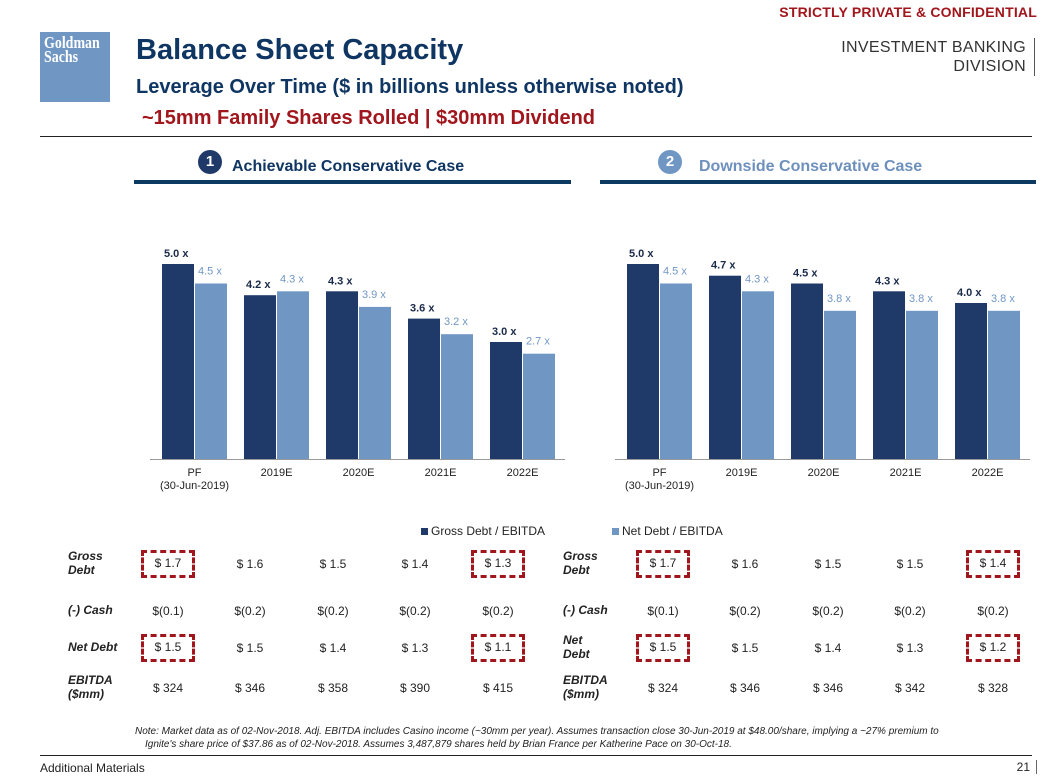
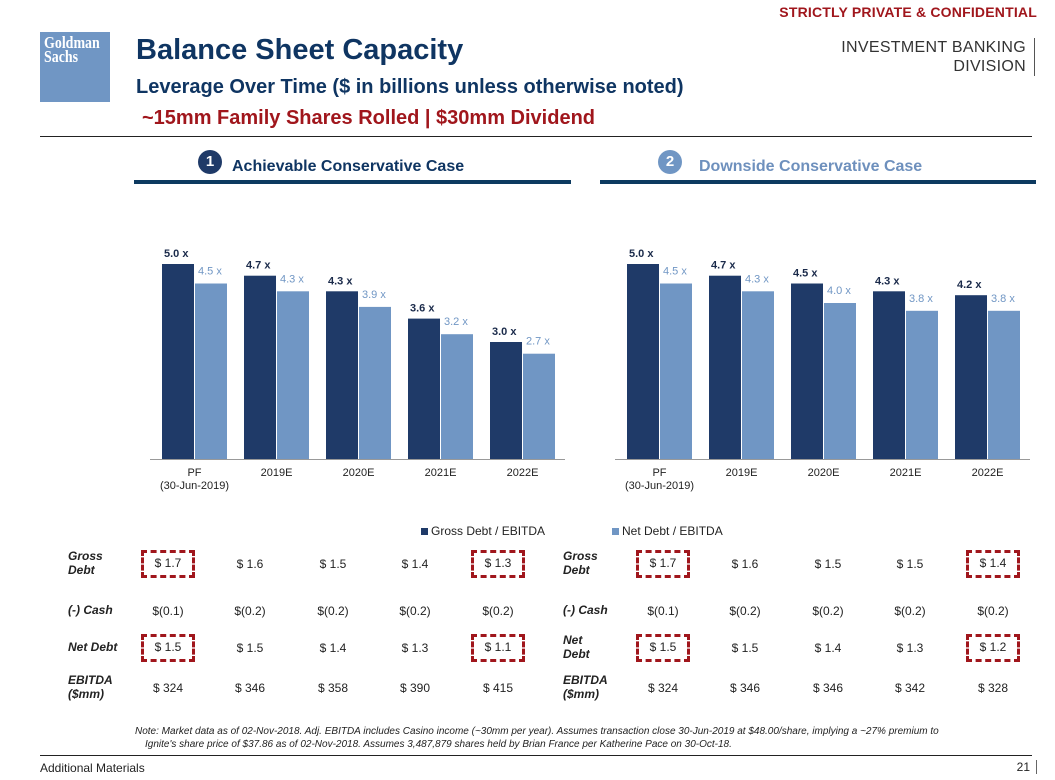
Achievable Conservative Case/Gross Debt / EBITDA/2019E: 4.2 -> 4.7
Downside Conservative Case/Net Debt / EBITDA/2020E: 3.8 -> 4.0
Downside Conservative Case/Gross Debt / EBITDA/2022E: 4.0 -> 4.2
